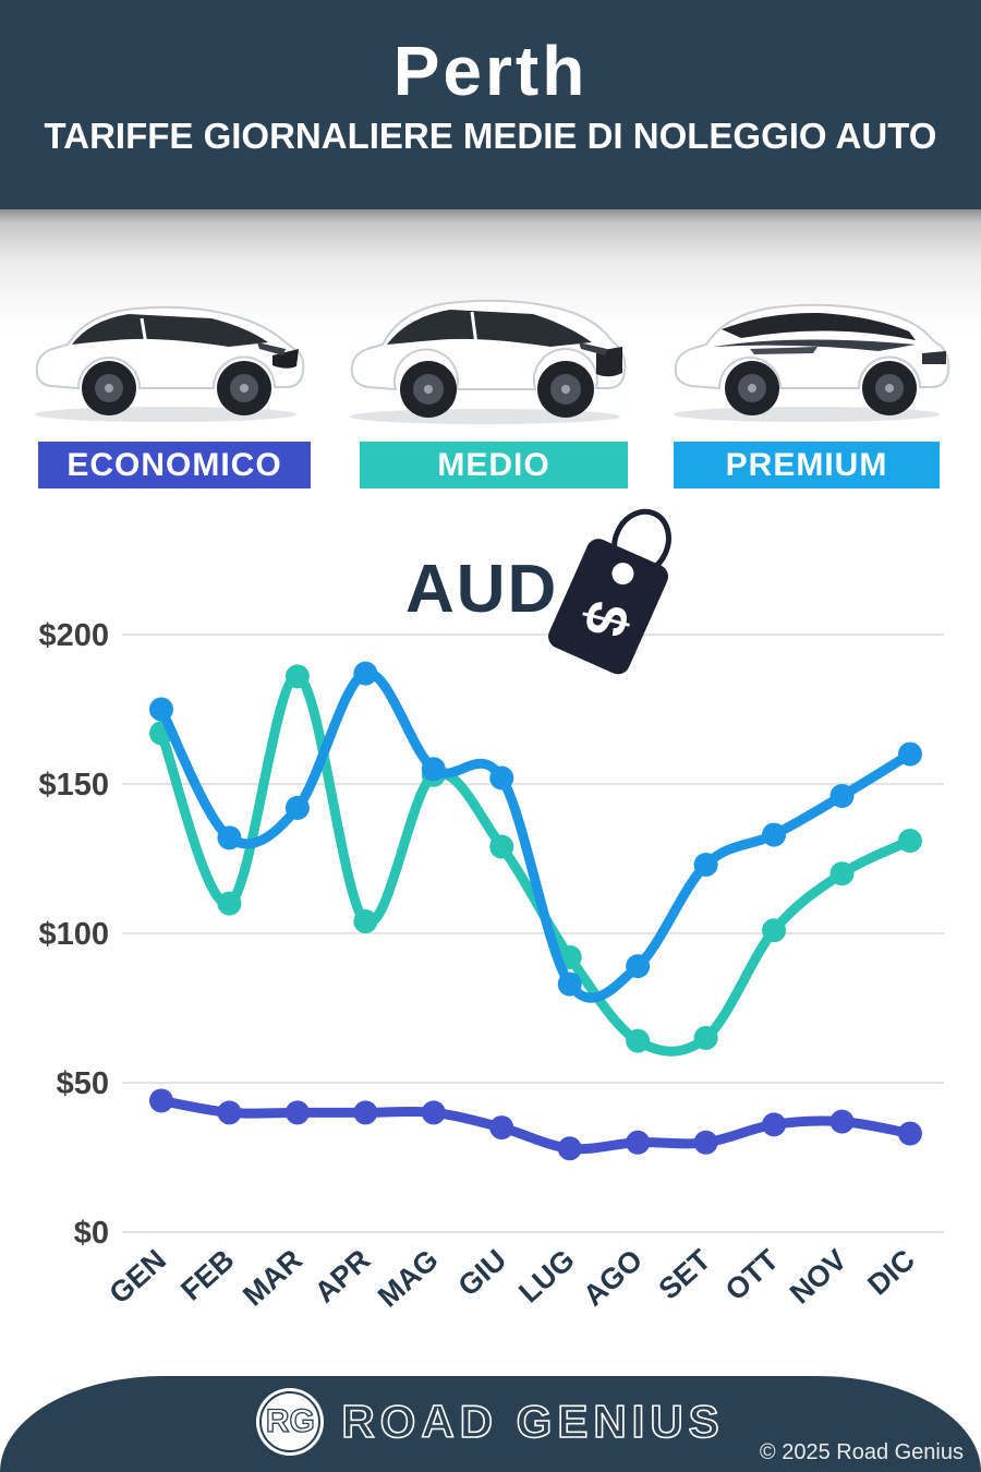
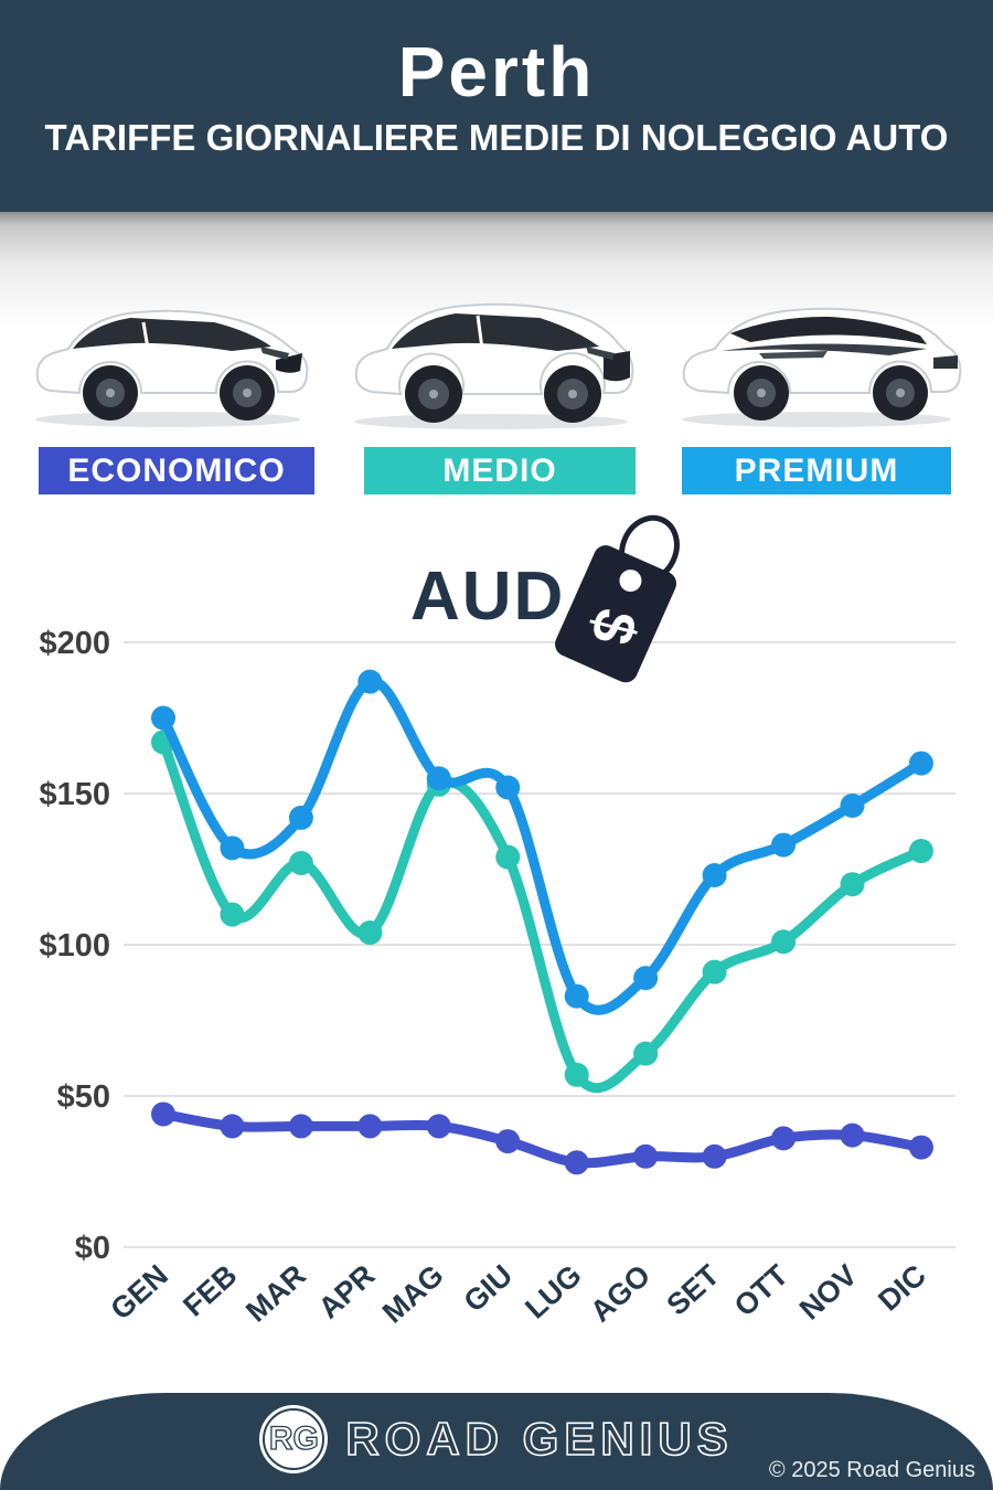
MEDIO/MAR: $186 -> $127
MEDIO/LUG: $92 -> $57
MEDIO/SET: $65 -> $91
